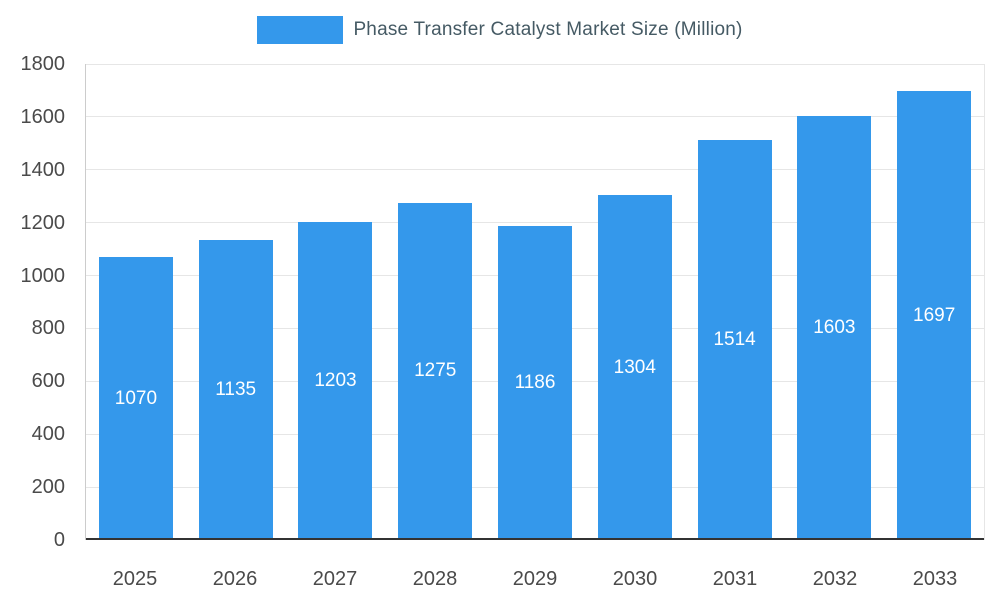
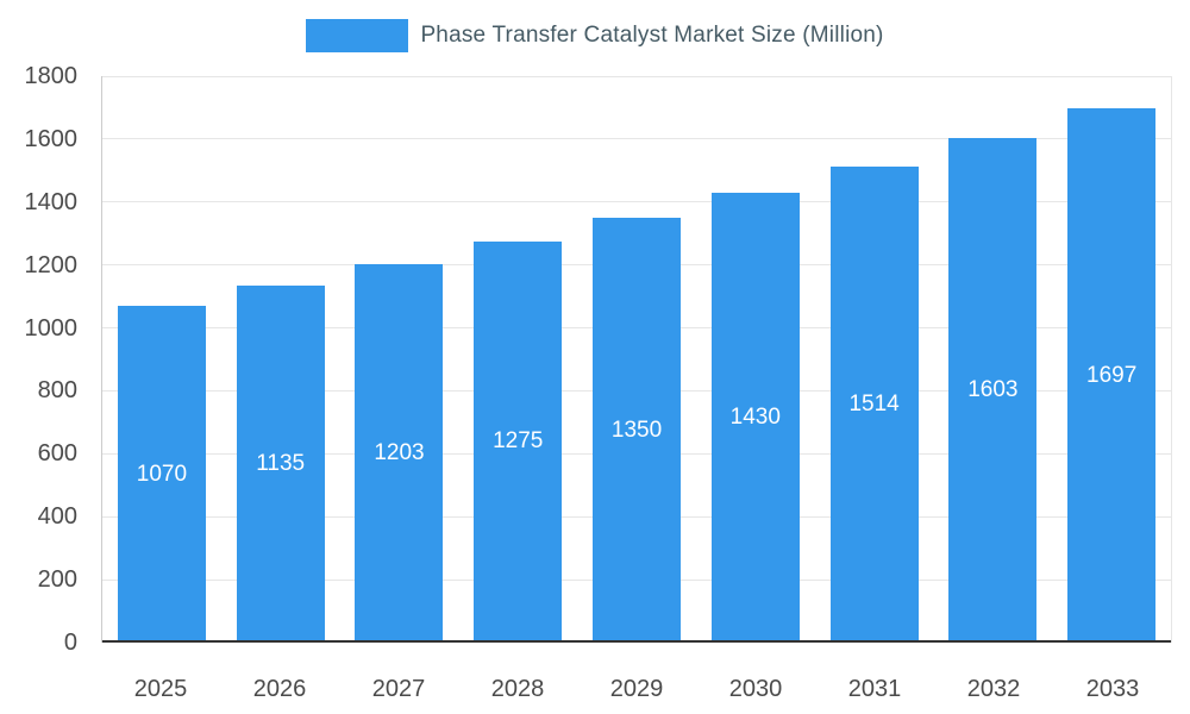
2029: 1186 -> 1350
2030: 1304 -> 1430
